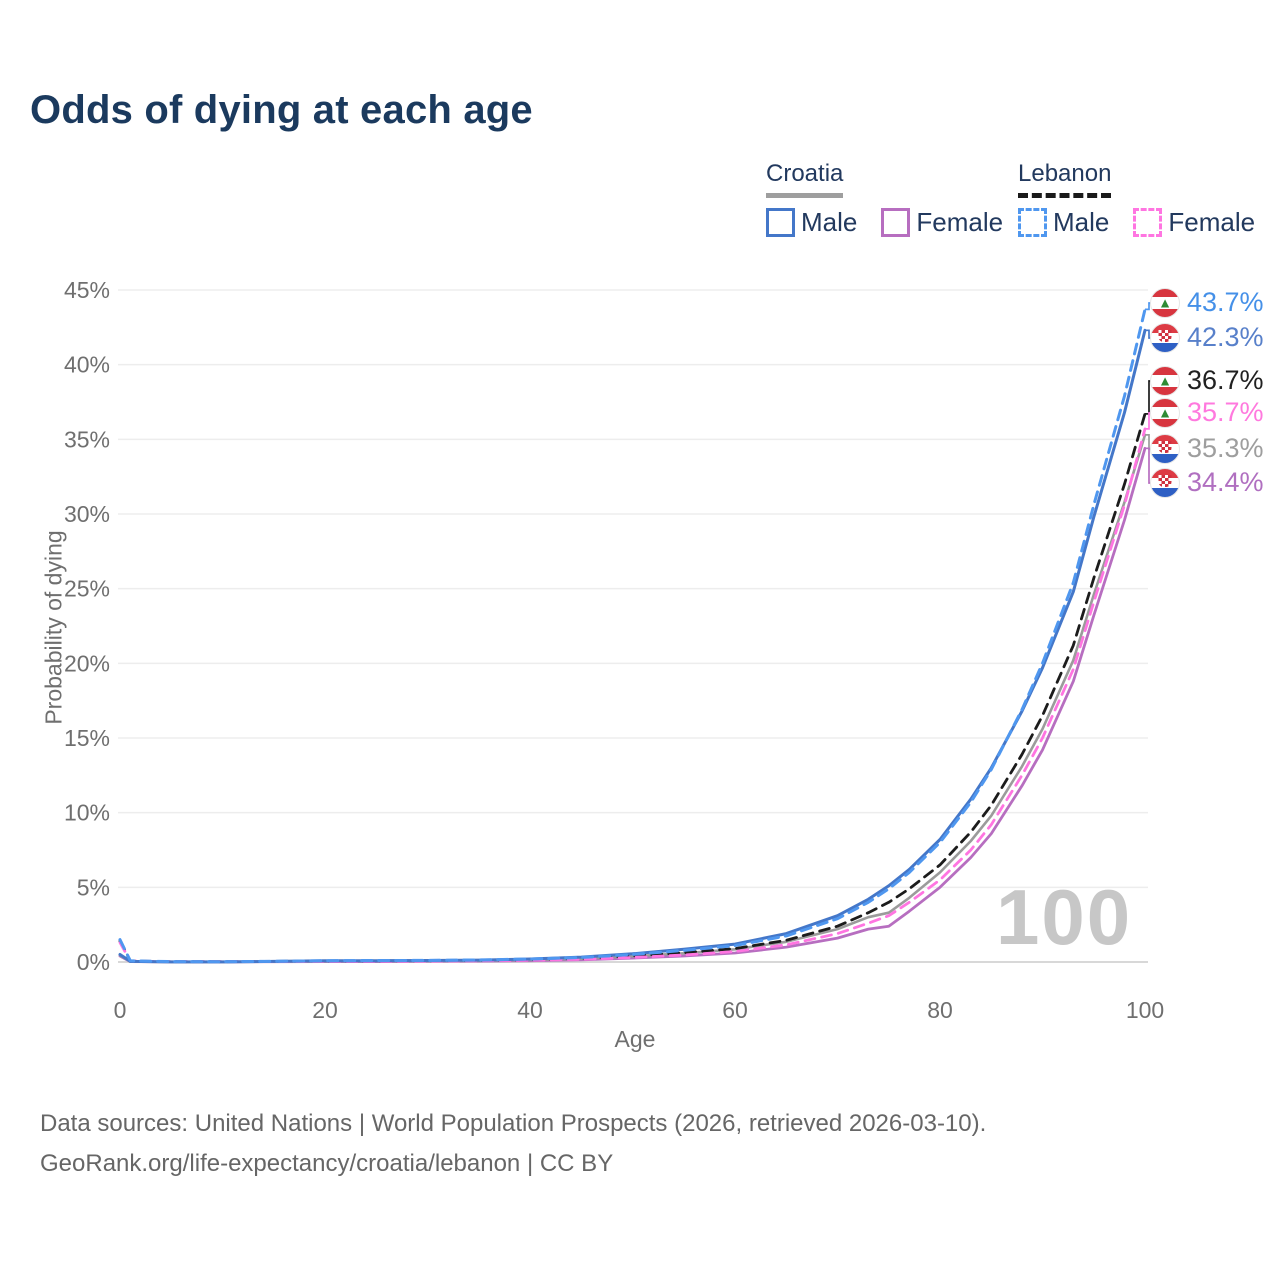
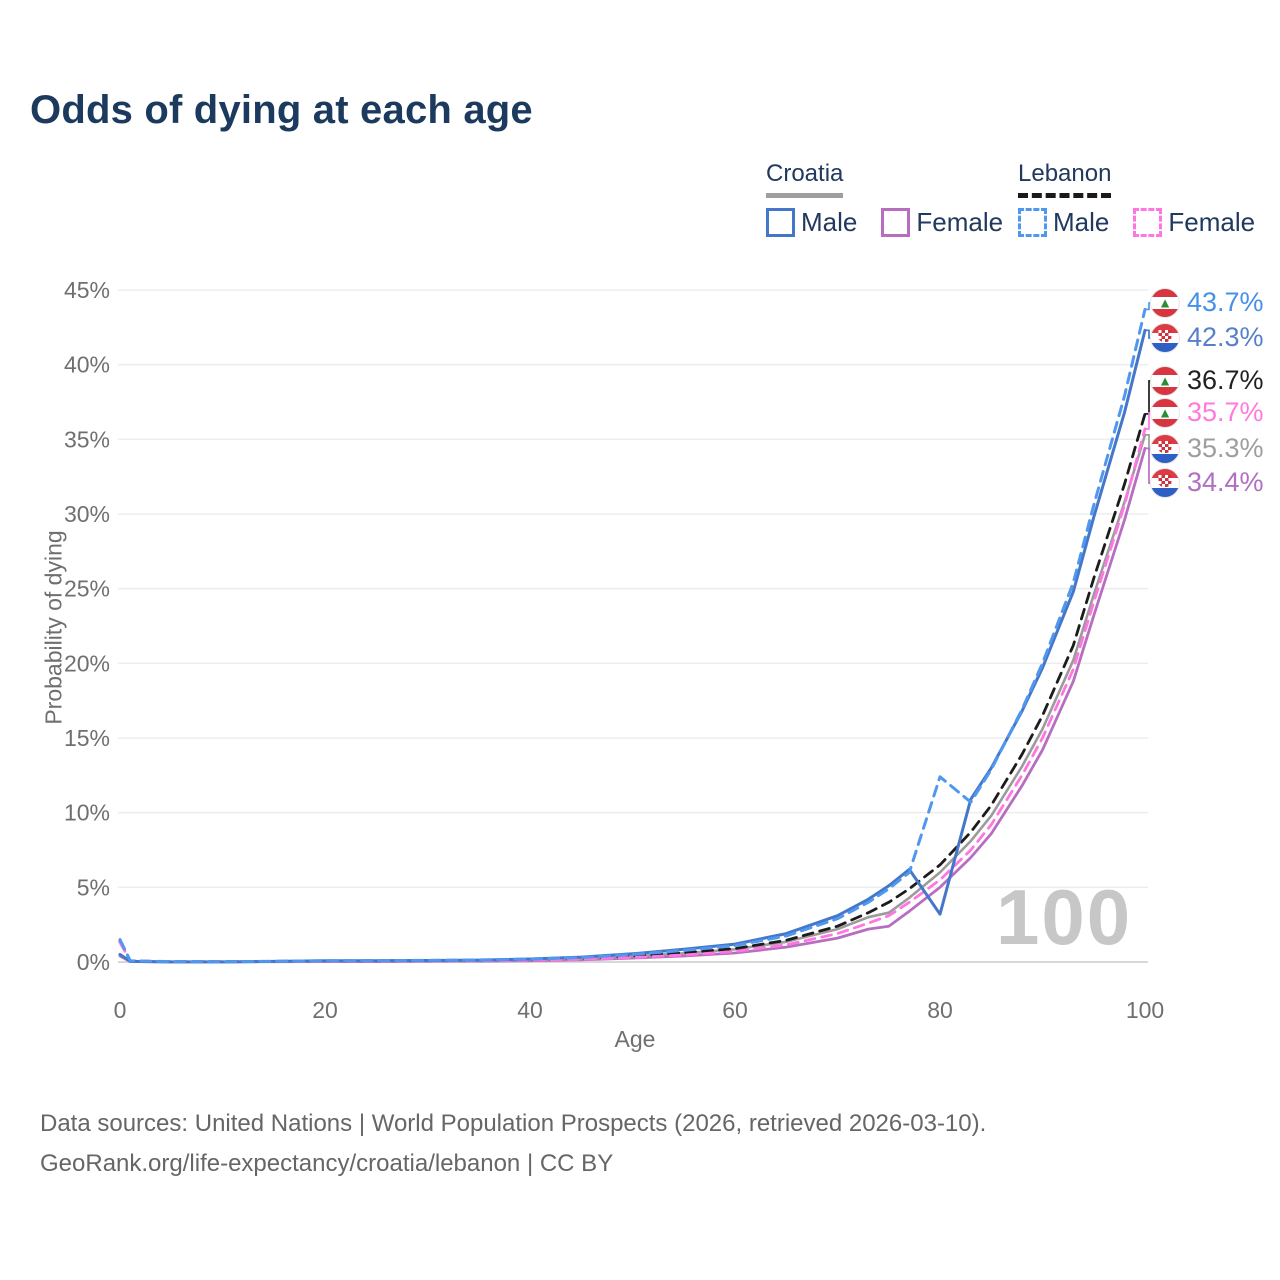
Croatia Male/80: 8.2% -> 3.2%
Lebanon Male/80: 8.0% -> 12.4%
